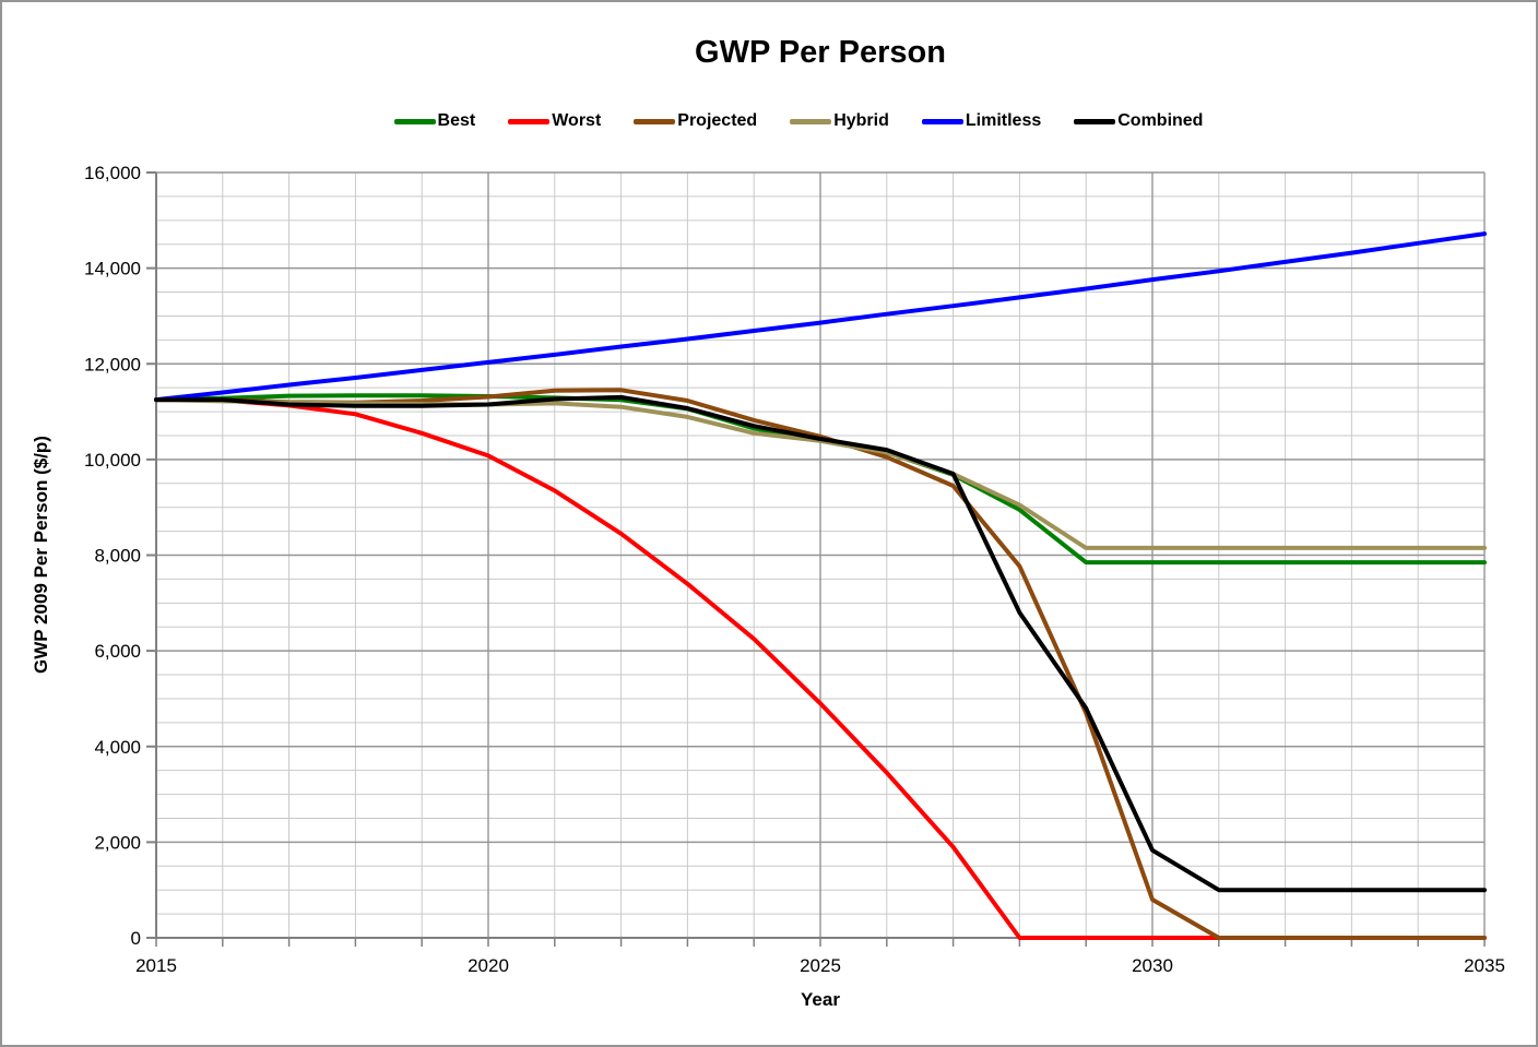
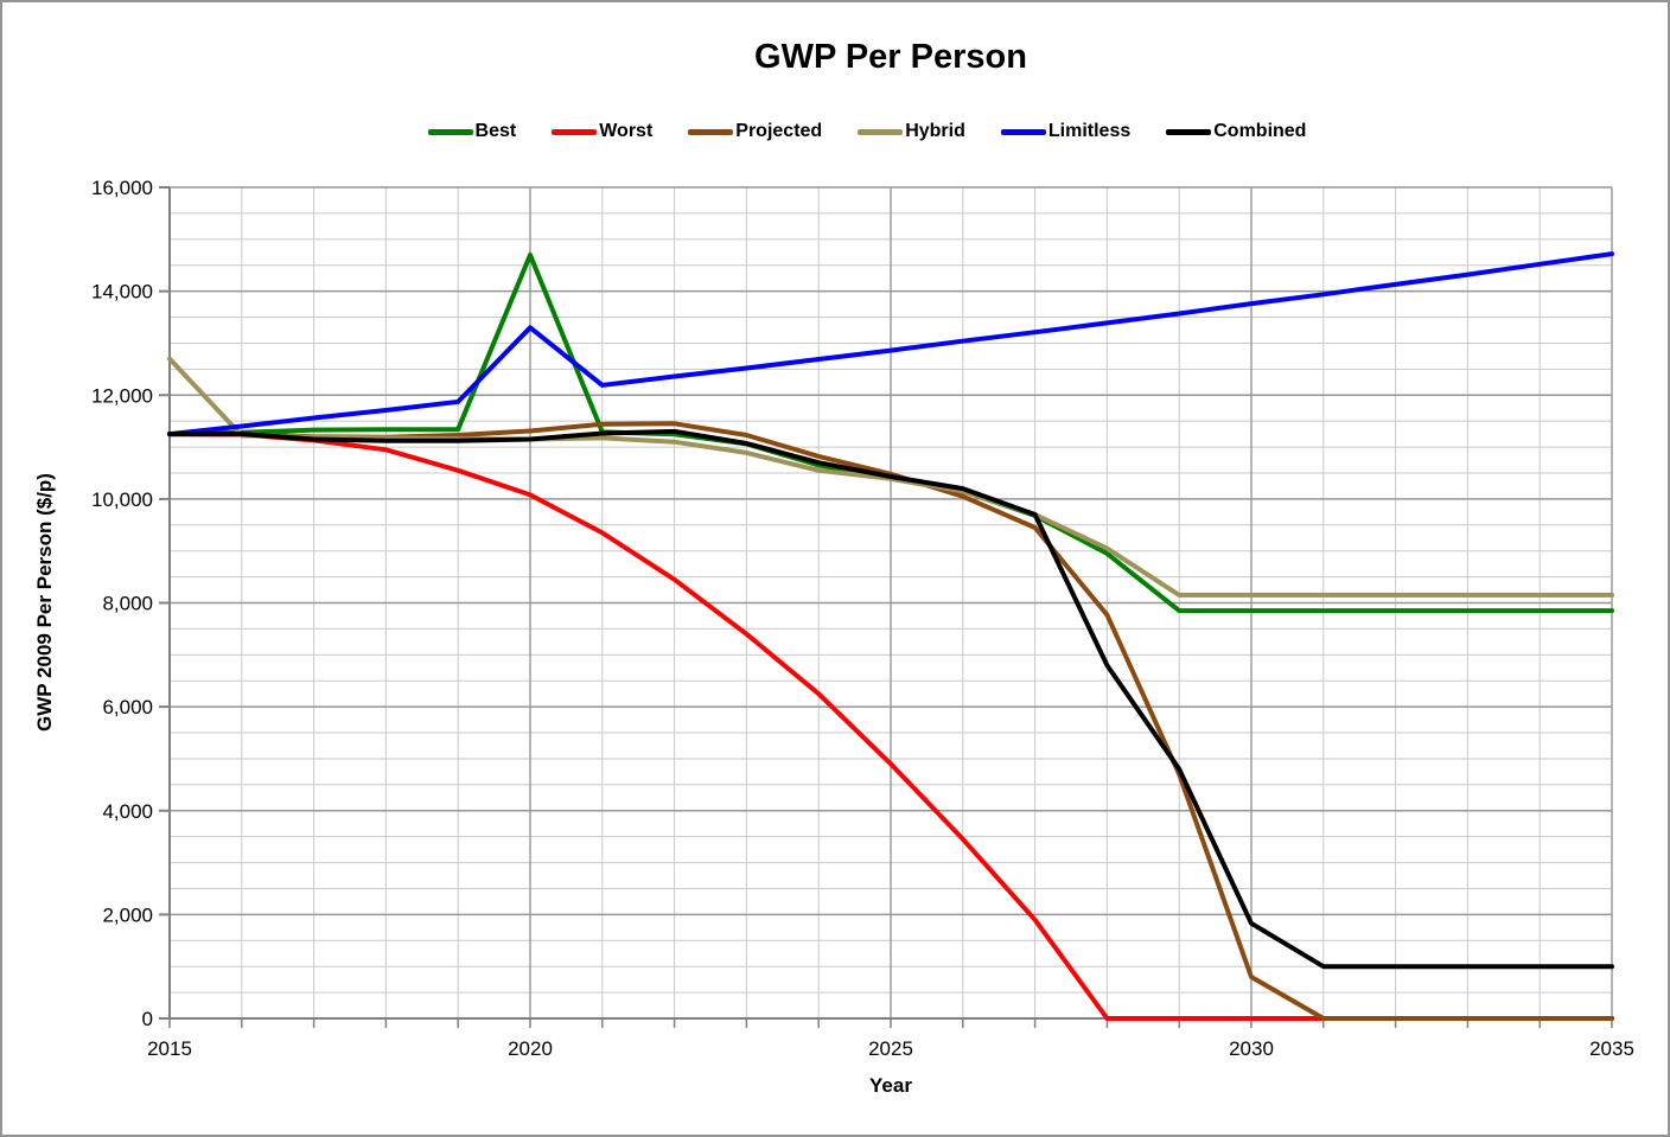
Hybrid/2015: 11200 -> 12700
Best/2020: 11300 -> 14700
Limitless/2020: 12000 -> 13300
